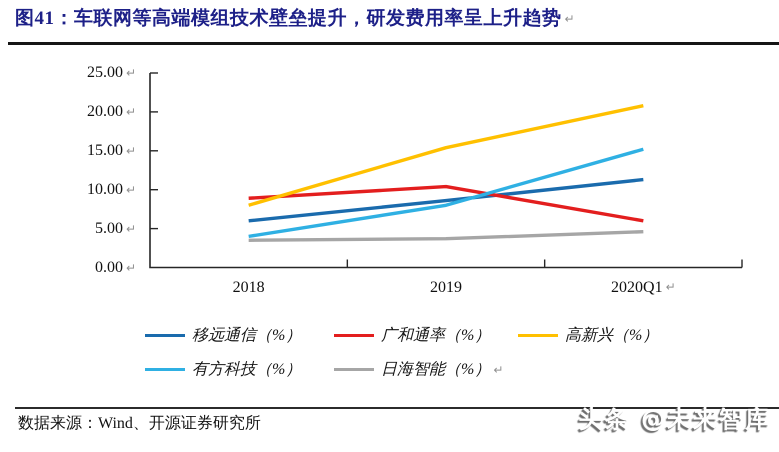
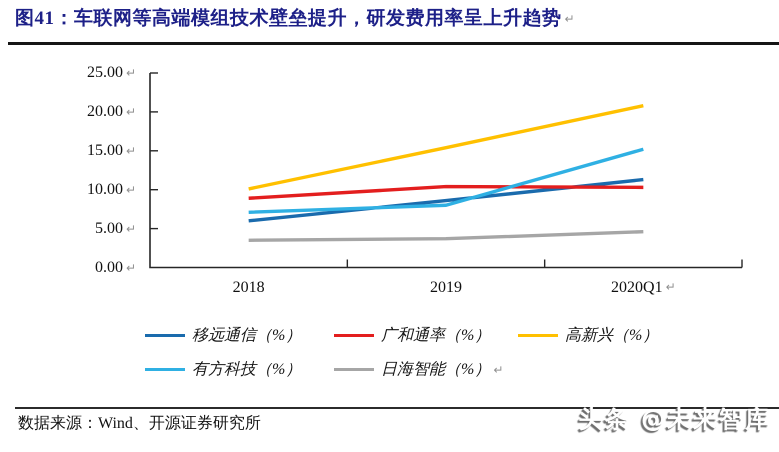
高新兴（%）/2018: 8 -> 10
有方科技（%）/2018: 4 -> 7
广和通率（%）/2020Q1: 6 -> 10
